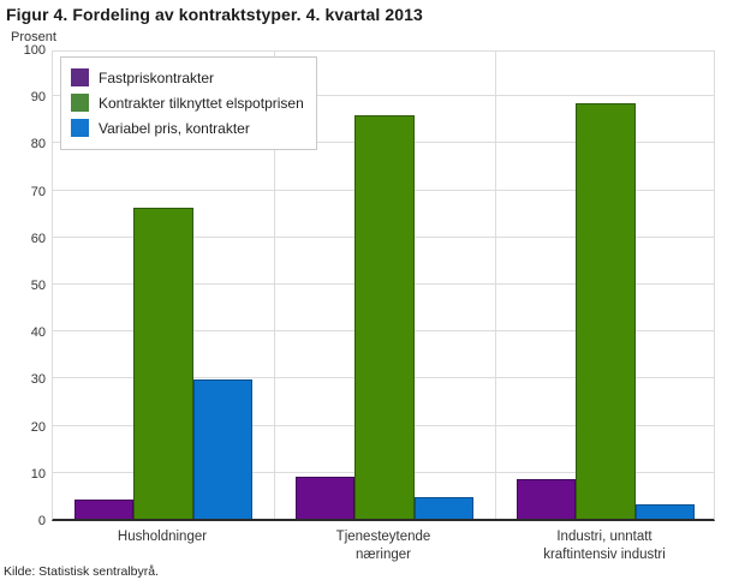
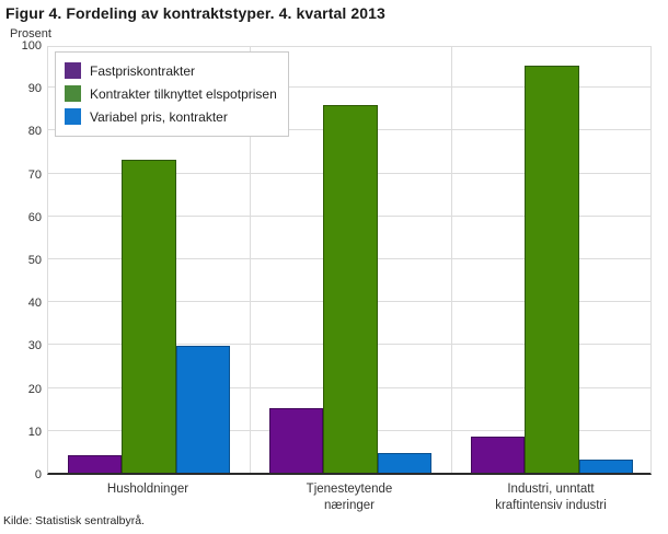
Kontrakter tilknyttet elspotprisen/Husholdninger: 66 -> 73
Fastpriskontrakter/Tjenesteytende næringer: 9 -> 15
Kontrakter tilknyttet elspotprisen/Industri, unntatt kraftintensiv industri: 88 -> 95
